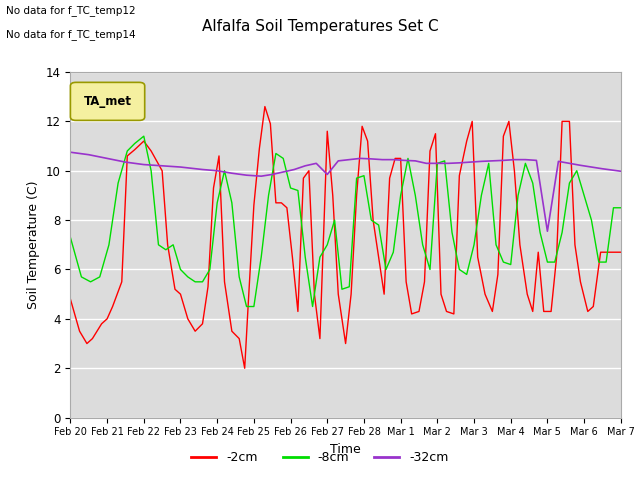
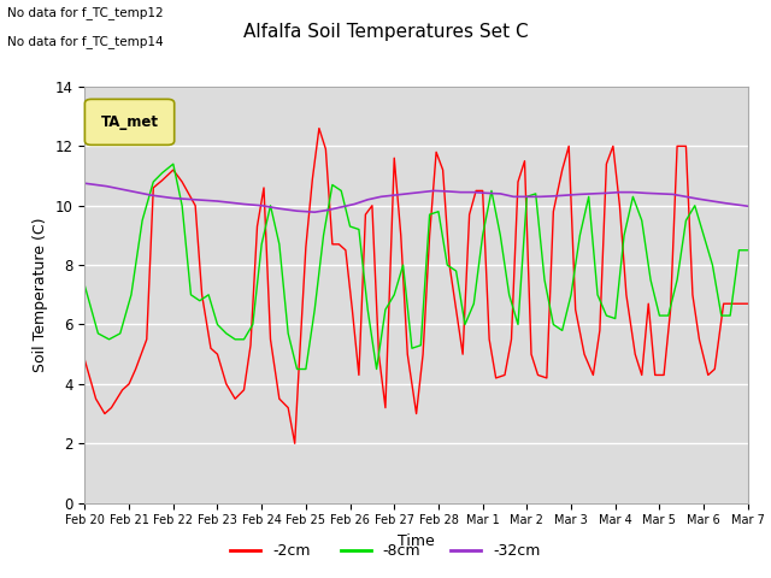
-32cm/Feb 27: 9.85 -> 10.35
-32cm/Mar 5: 7.55 -> 10.40
